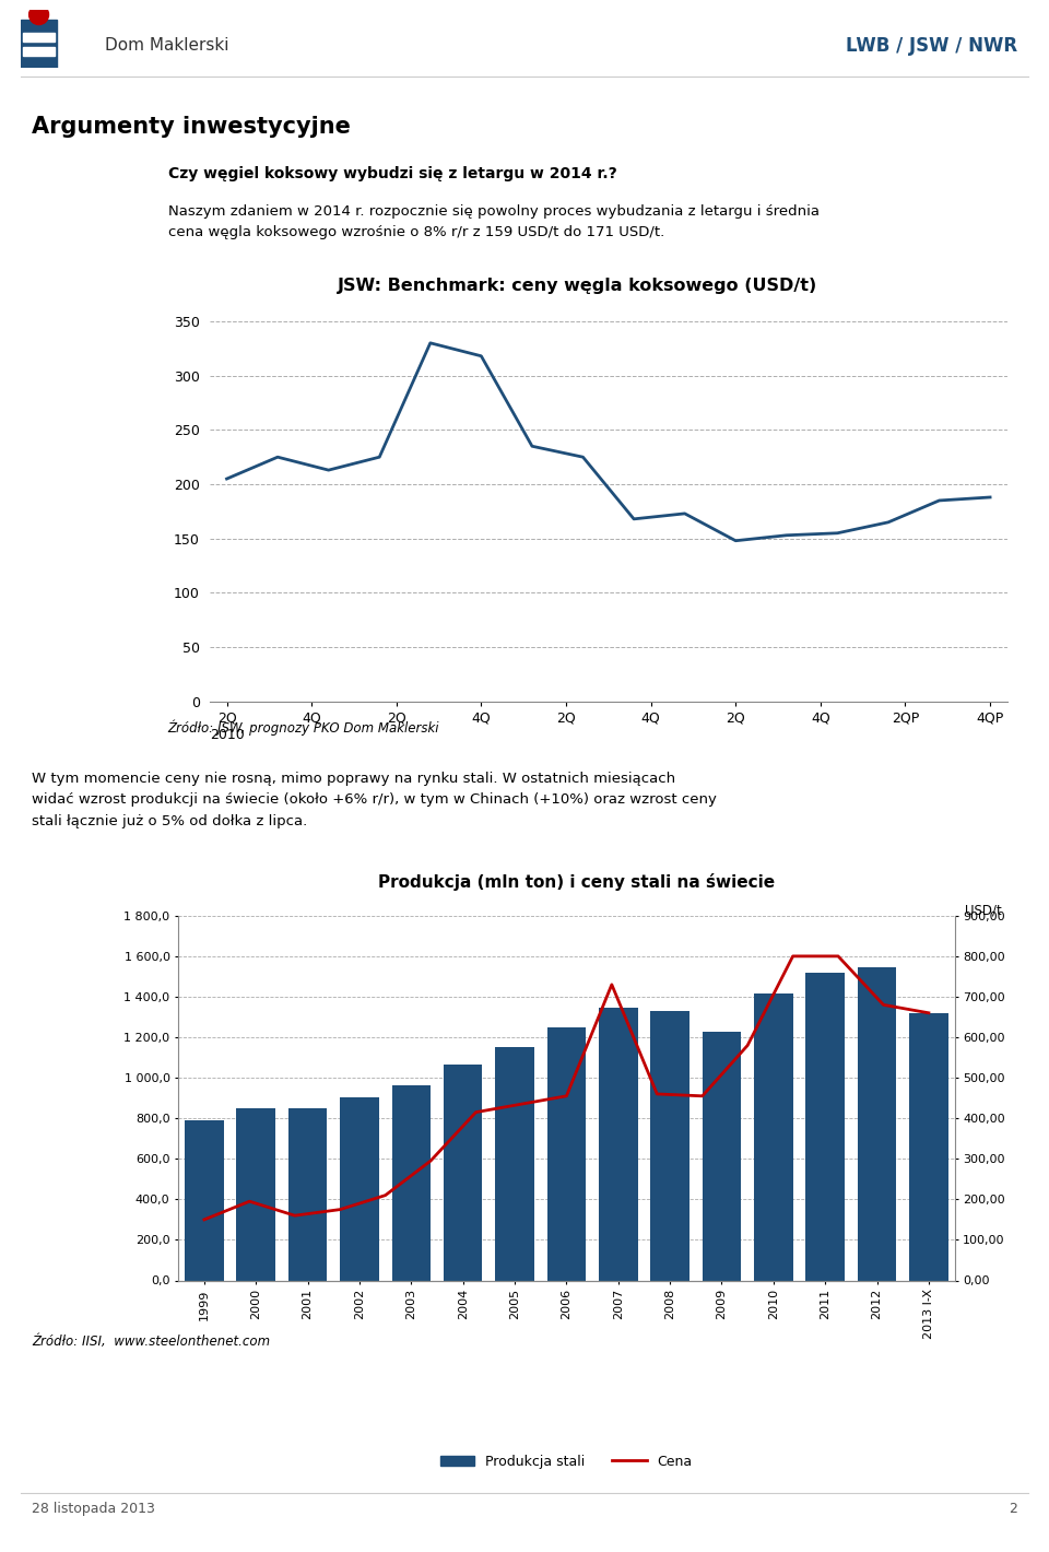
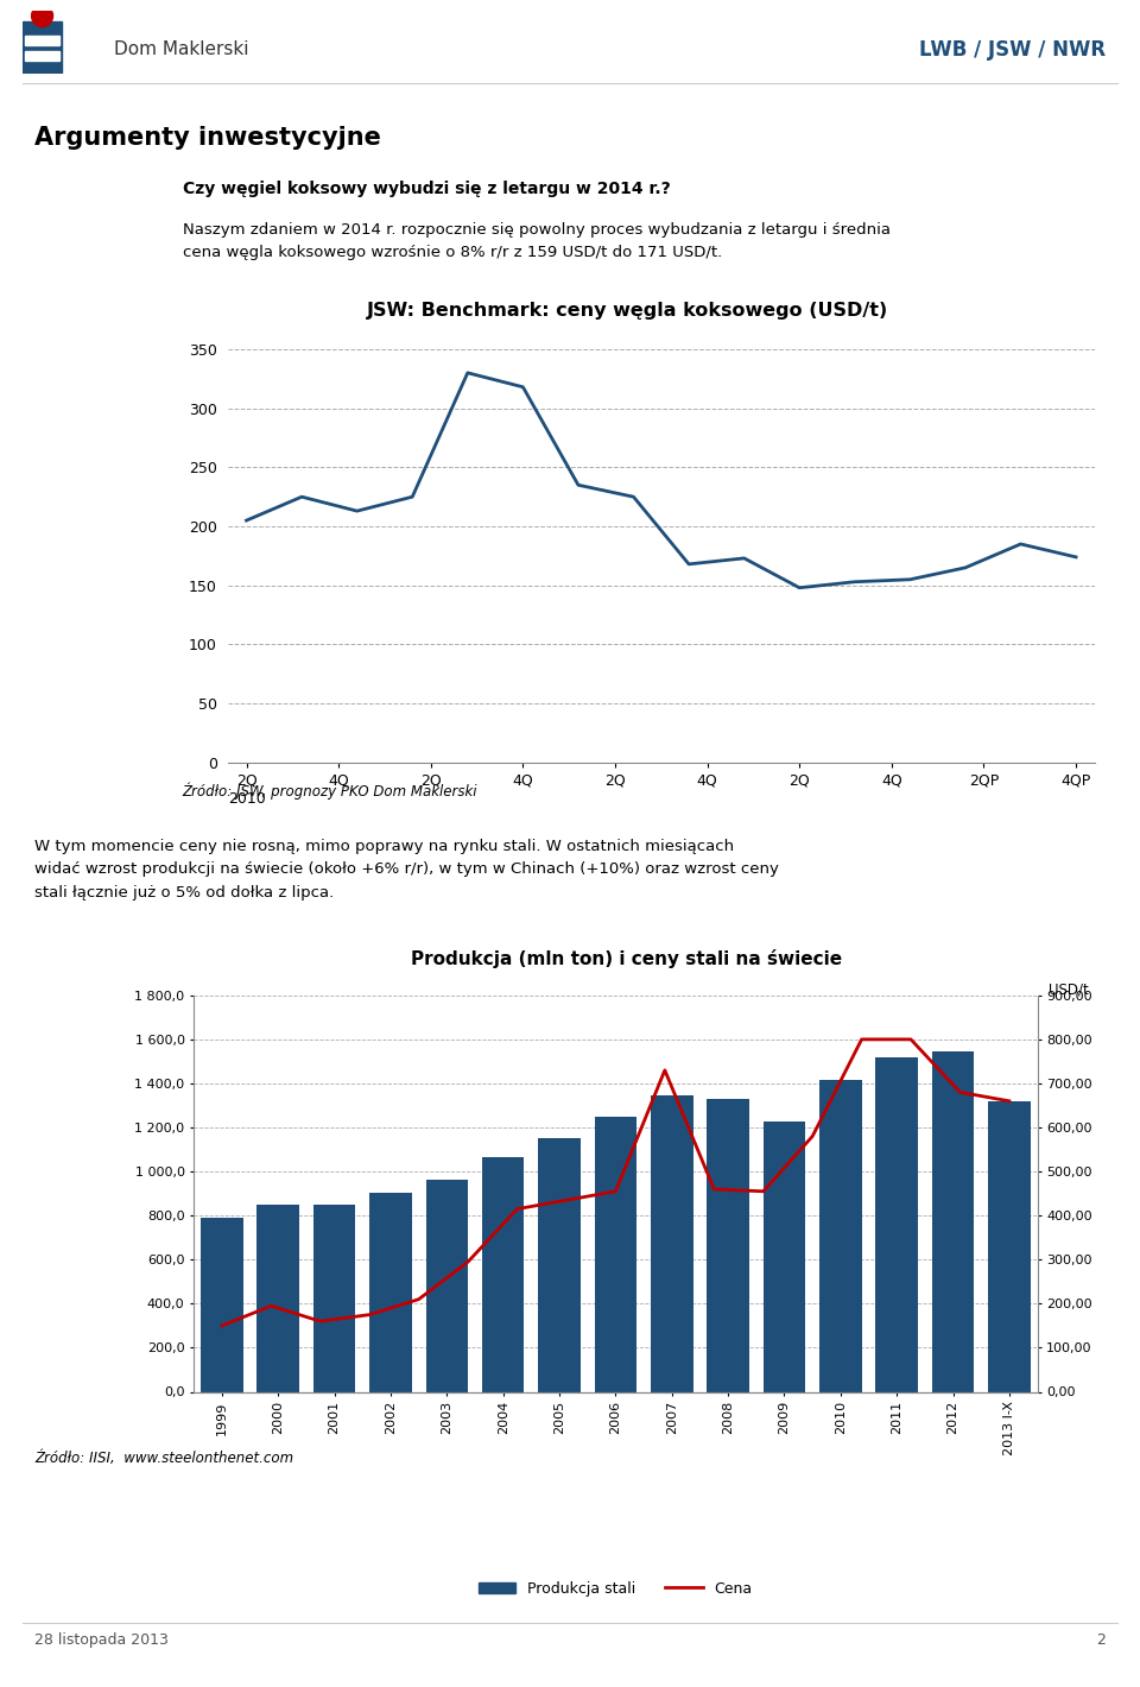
4QP: 188 -> 174
